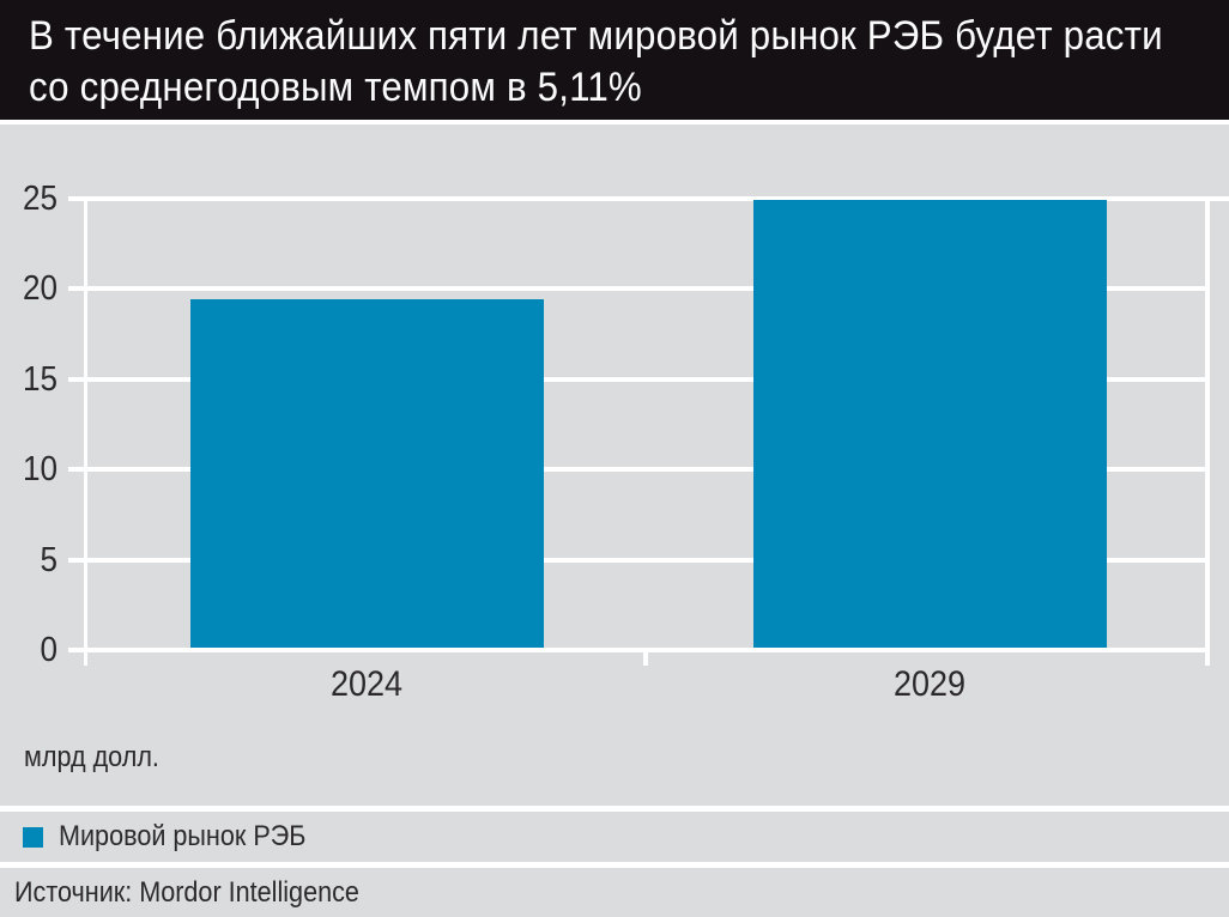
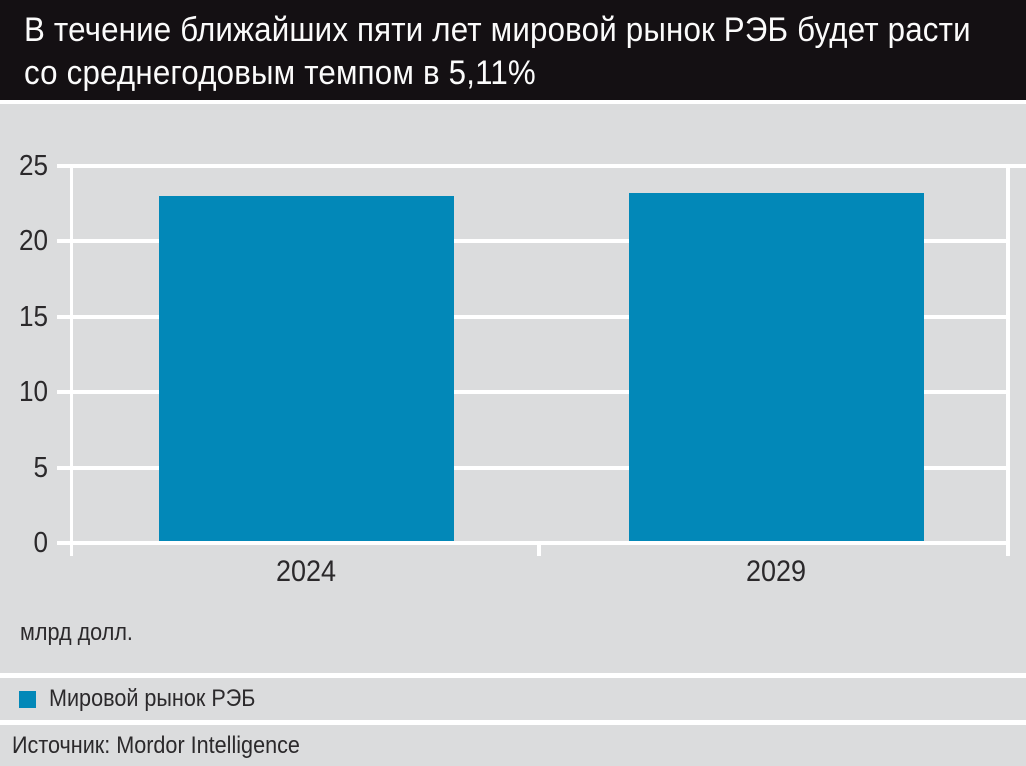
2024: 19.4 -> 23.0
2029: 24.9 -> 23.2
